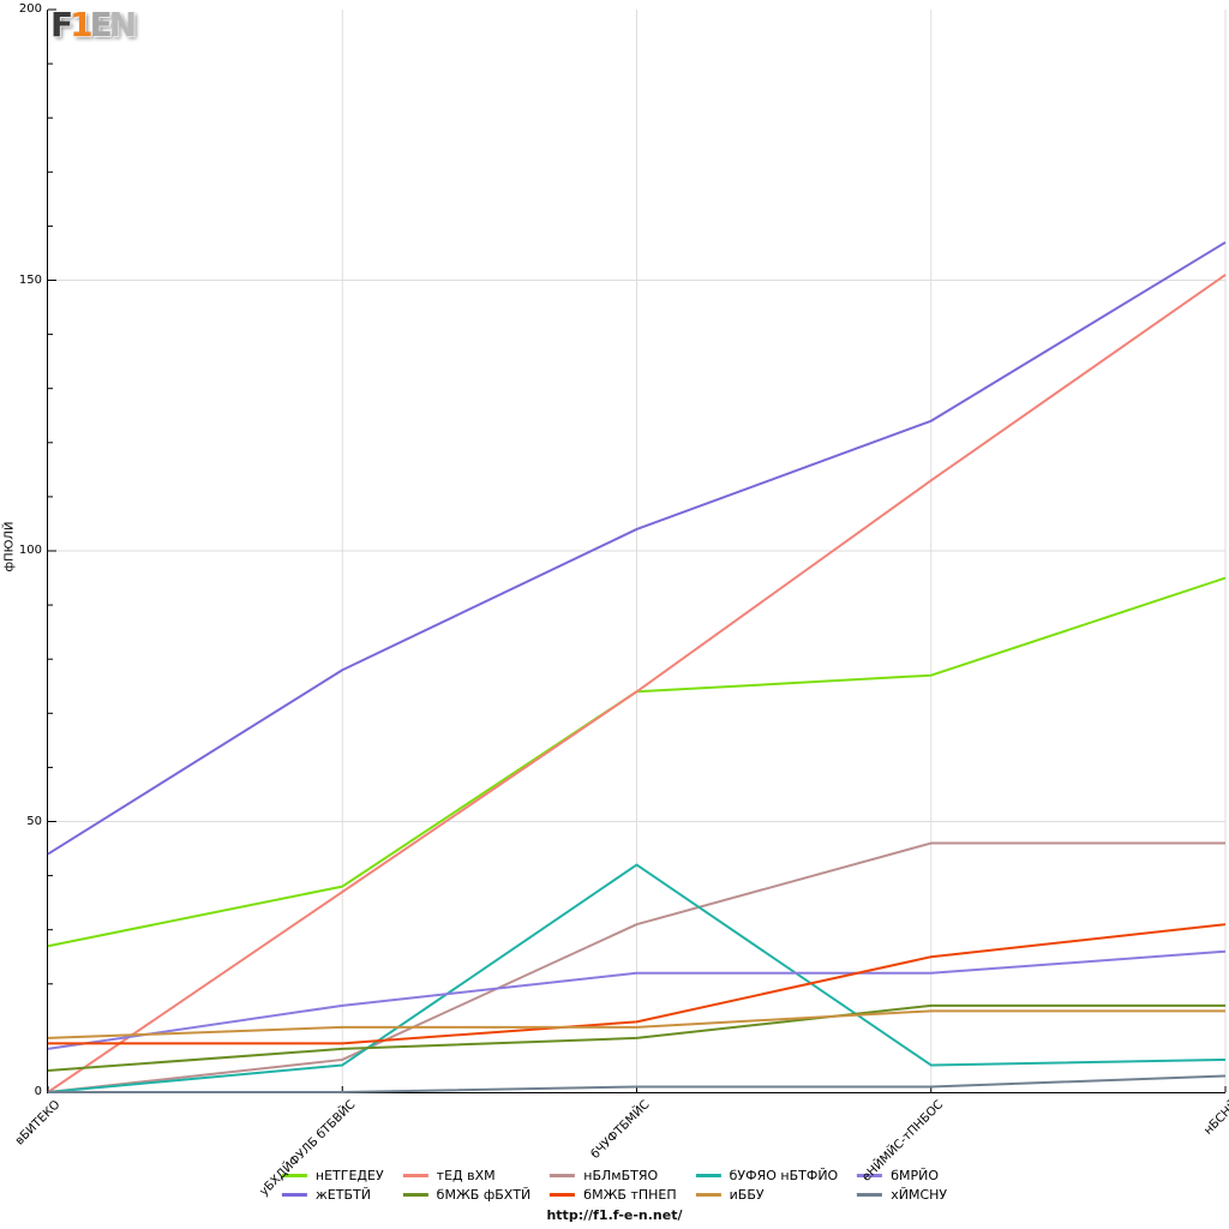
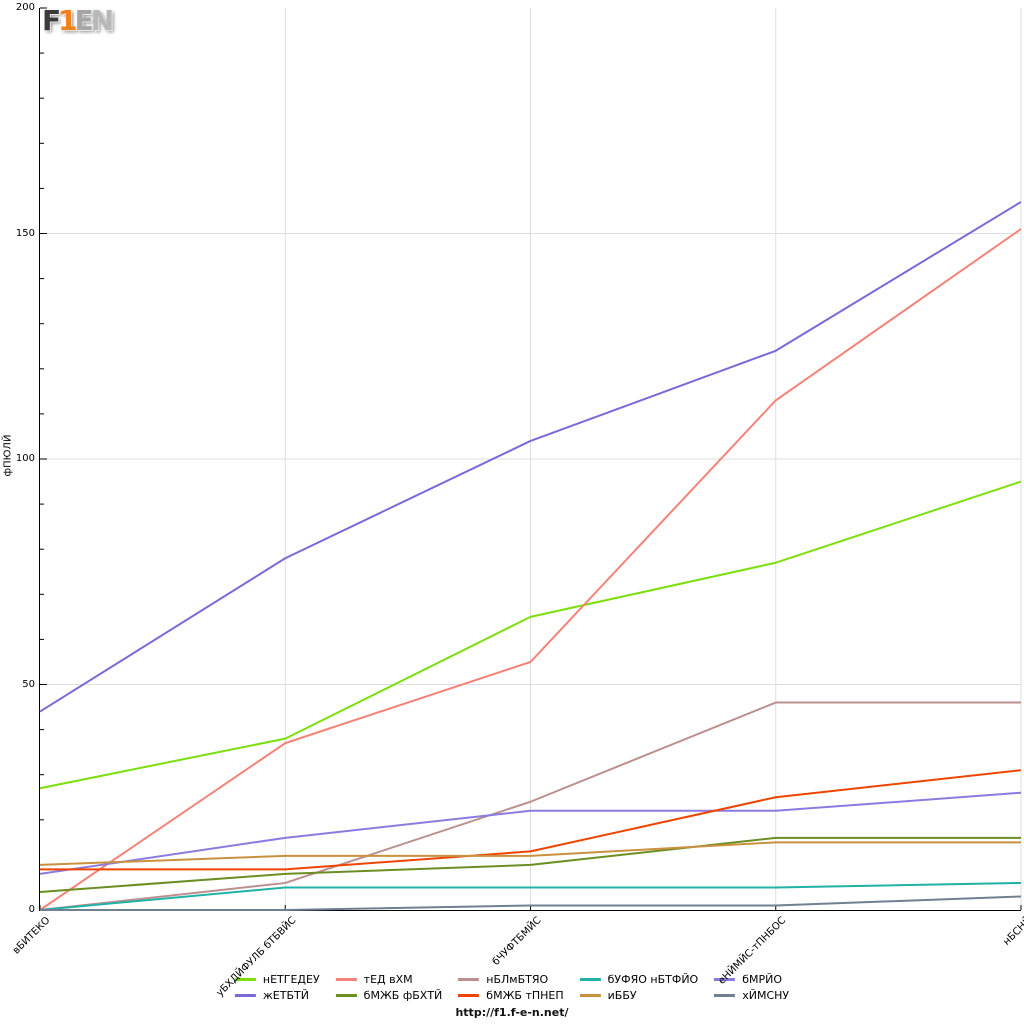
нЕТГЕДЕУ/бЧУФТБМЙС: 74 -> 65
тЕД вХМ/бЧУФТБМЙС: 74 -> 55
нБЛмБТЯО/бЧУФТБМЙС: 31 -> 24
бУФЯО нБТФЙО/бЧУФТБМЙС: 42 -> 5
